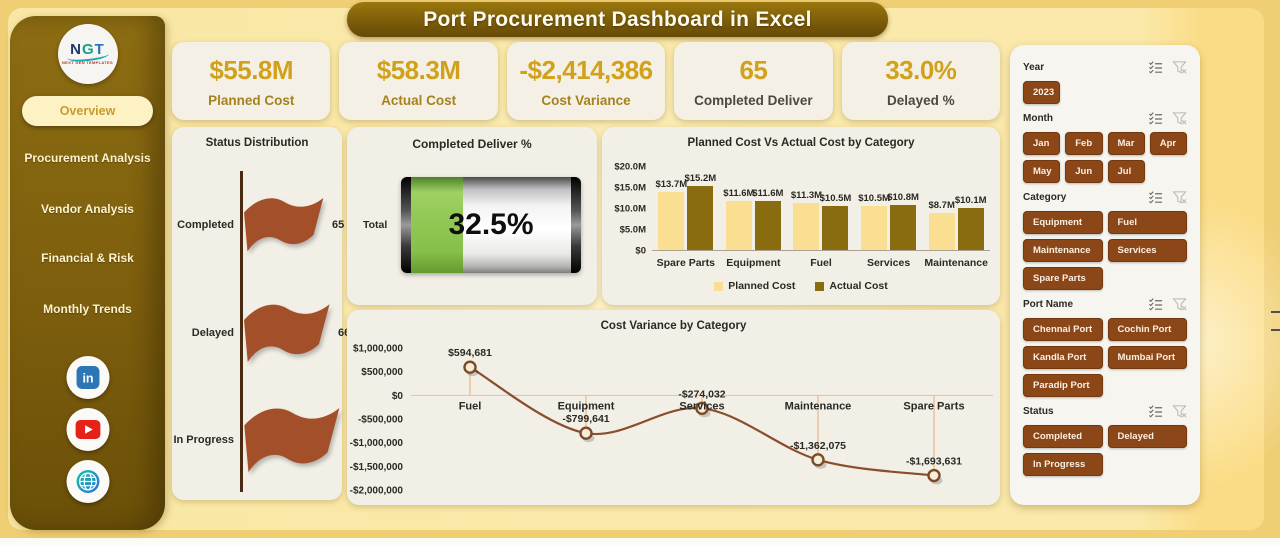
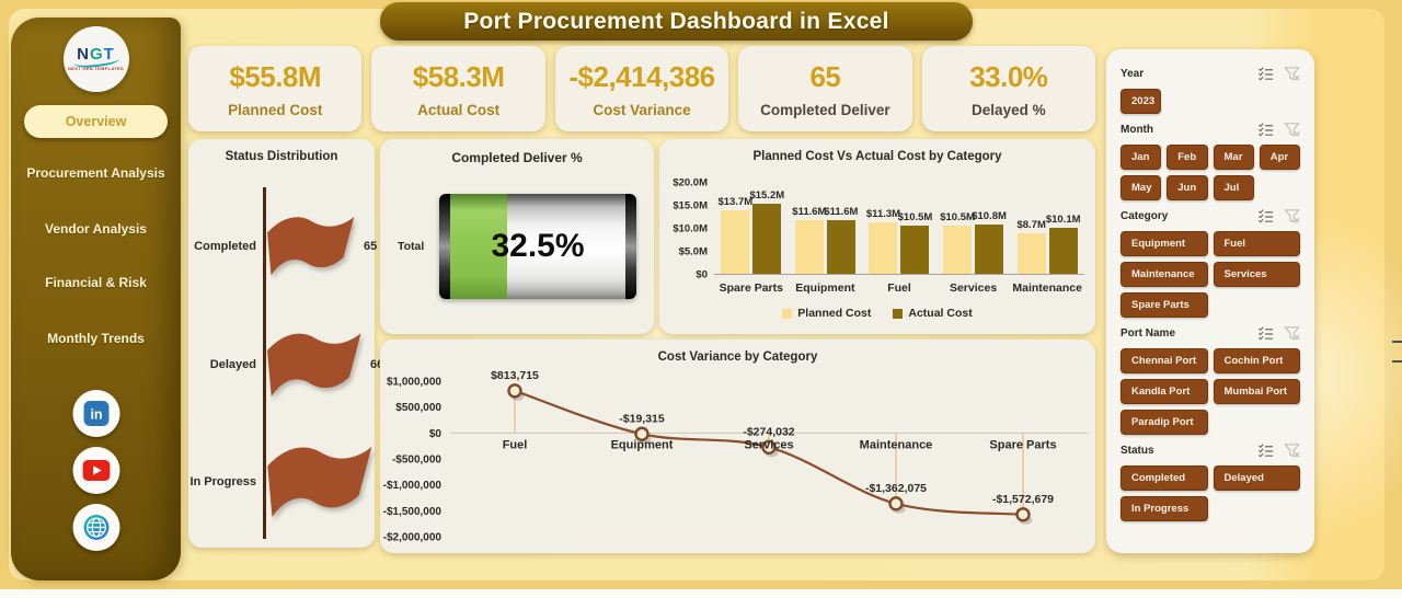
Cost Variance by Category/Fuel: $594,681 -> $813,715
Cost Variance by Category/Equipment: -$799,641 -> -$19,315
Cost Variance by Category/Spare Parts: -$1,693,631 -> -$1,572,679
